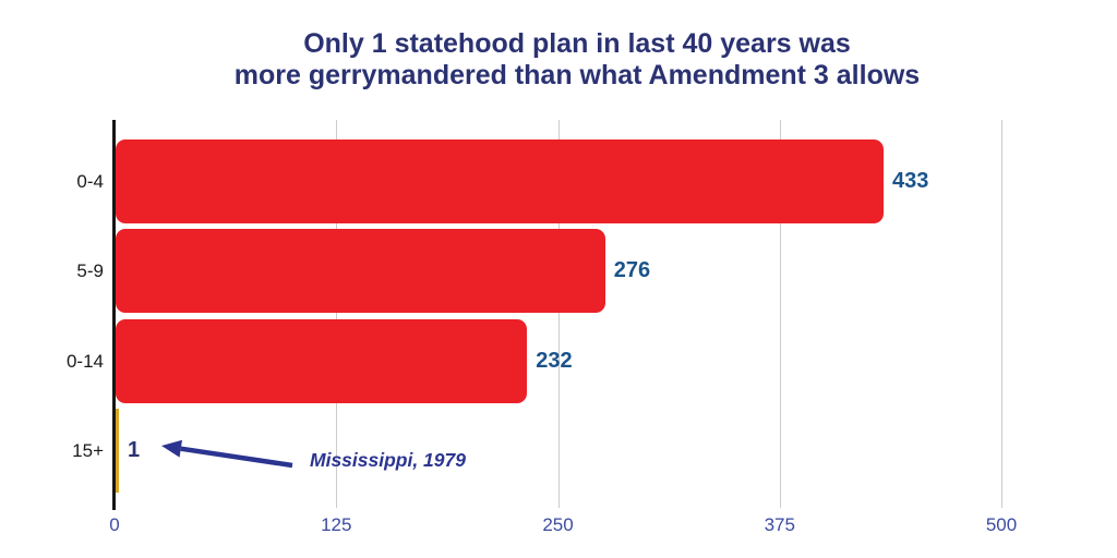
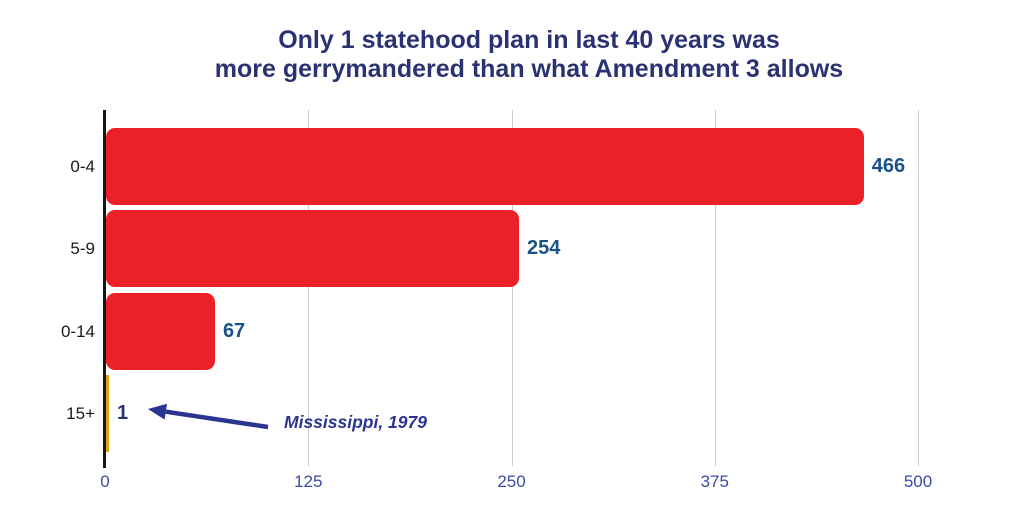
0-4: 433 -> 466
5-9: 276 -> 254
0-14: 232 -> 67
